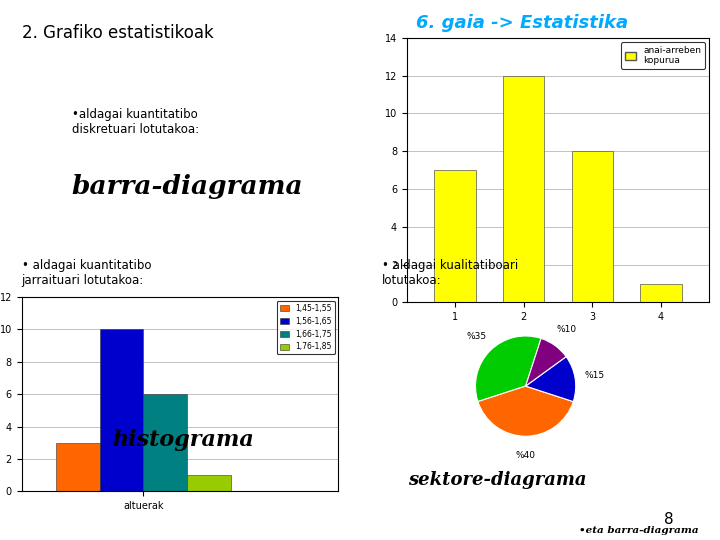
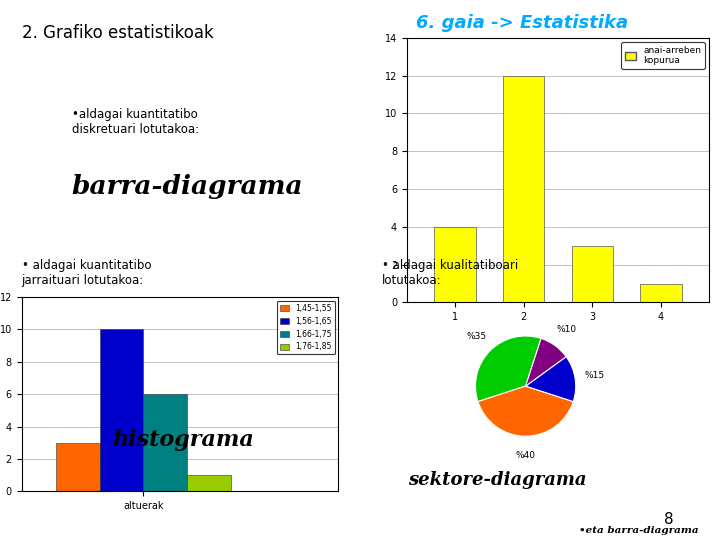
1: 7 -> 4
3: 8 -> 3
